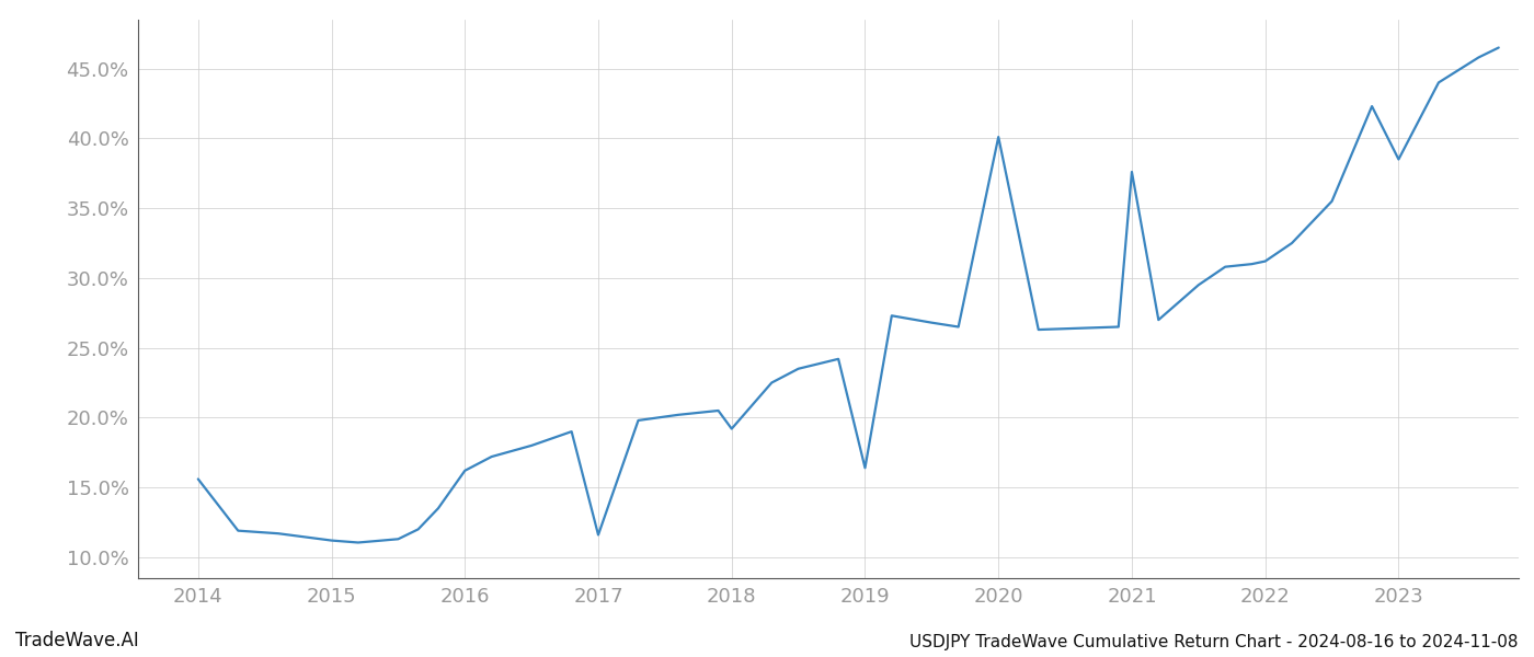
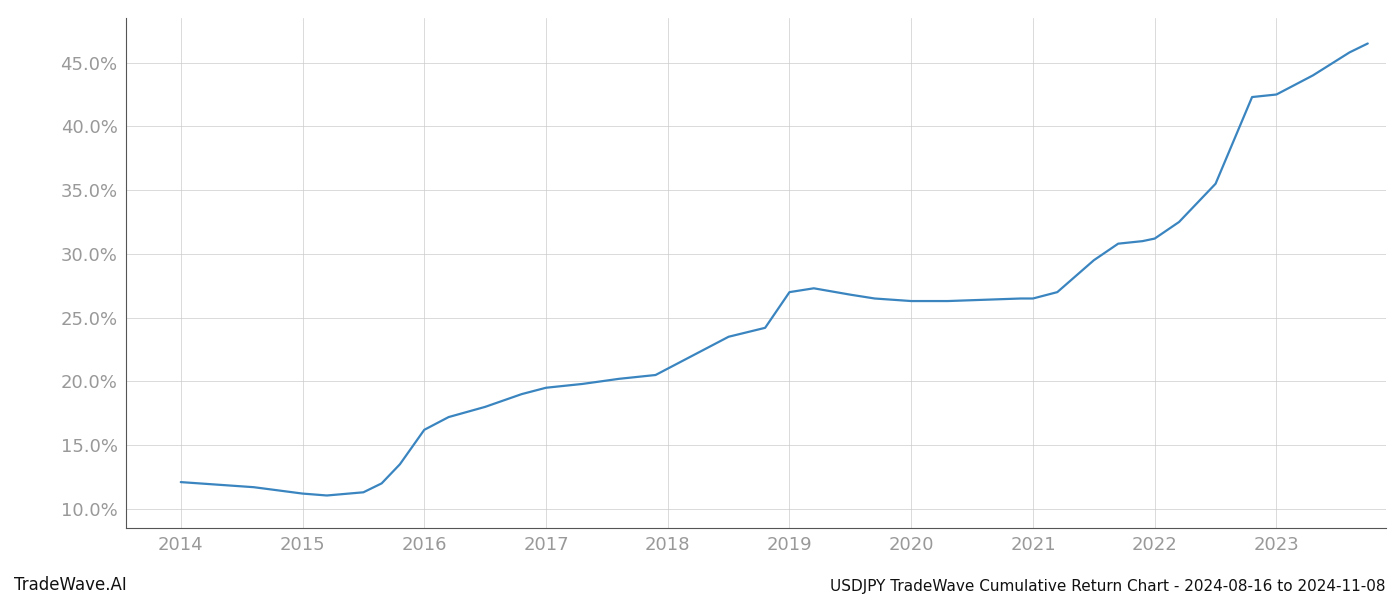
2014: 15.6% -> 12.1%
2017: 11.6% -> 19.5%
2018: 19.2% -> 21.0%
2019: 16.4% -> 27.0%
2020: 40.1% -> 26.3%
2021: 37.6% -> 26.5%
2023: 38.5% -> 42.5%
